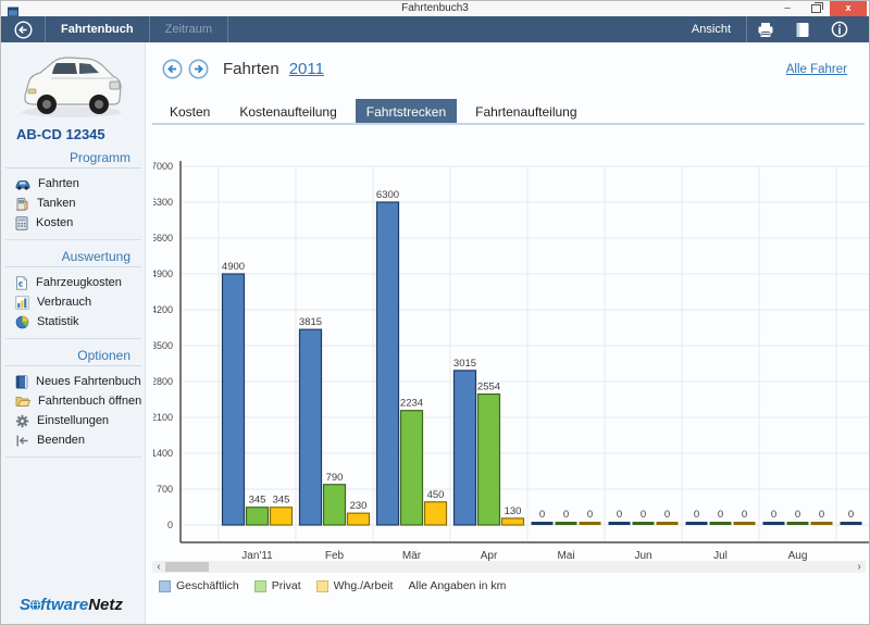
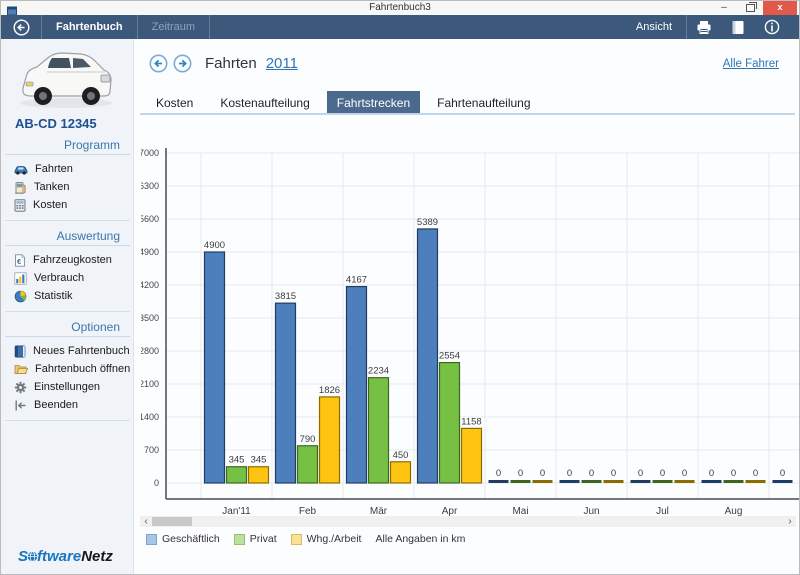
Whg./Arbeit/Feb: 230 -> 1826
Geschäftlich/Mär: 6300 -> 4167
Geschäftlich/Apr: 3015 -> 5389
Whg./Arbeit/Apr: 130 -> 1158
